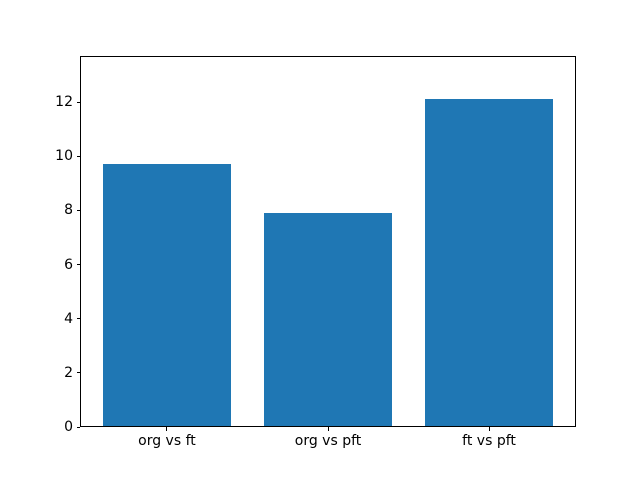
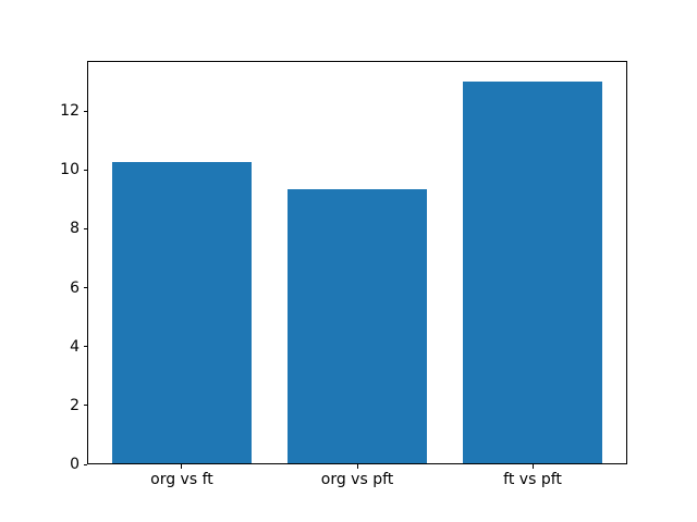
org vs ft: 9.7 -> 10.2
org vs pft: 7.9 -> 9.3
ft vs pft: 12.1 -> 13.0
